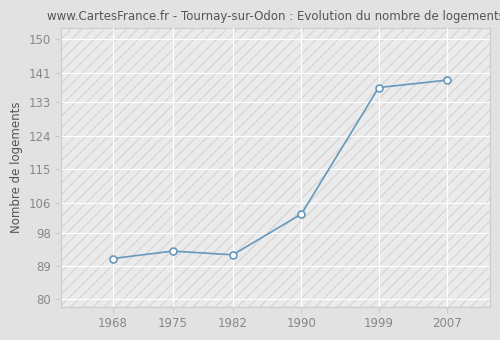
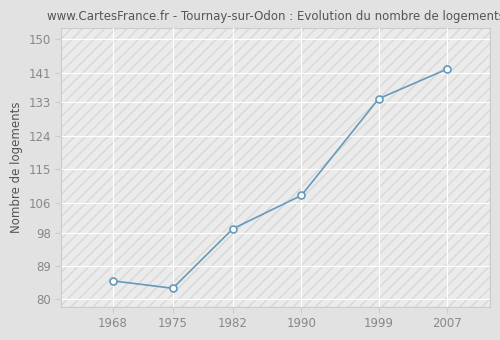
1968: 91 -> 85
1975: 93 -> 83
1982: 92 -> 99
1990: 103 -> 108
1999: 137 -> 134
2007: 139 -> 142
